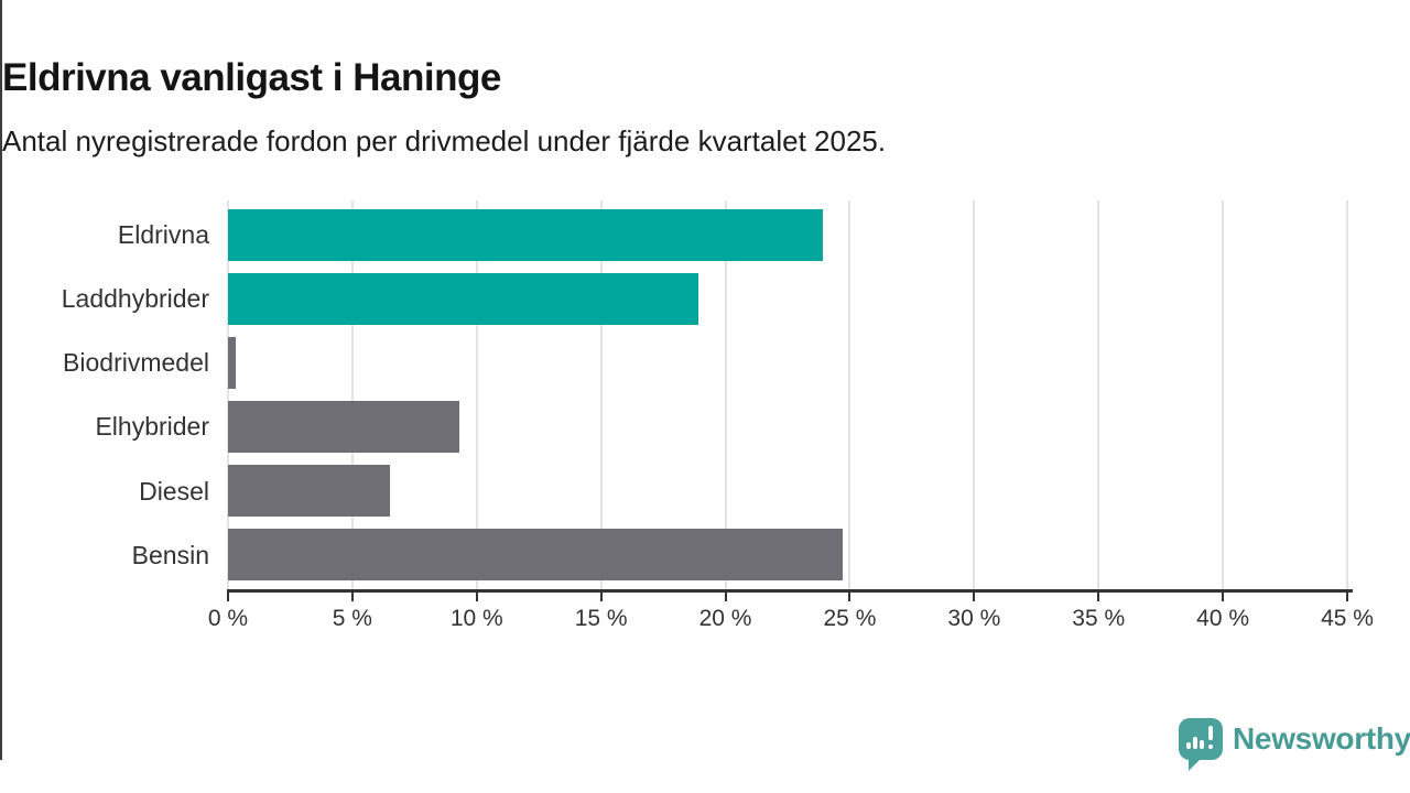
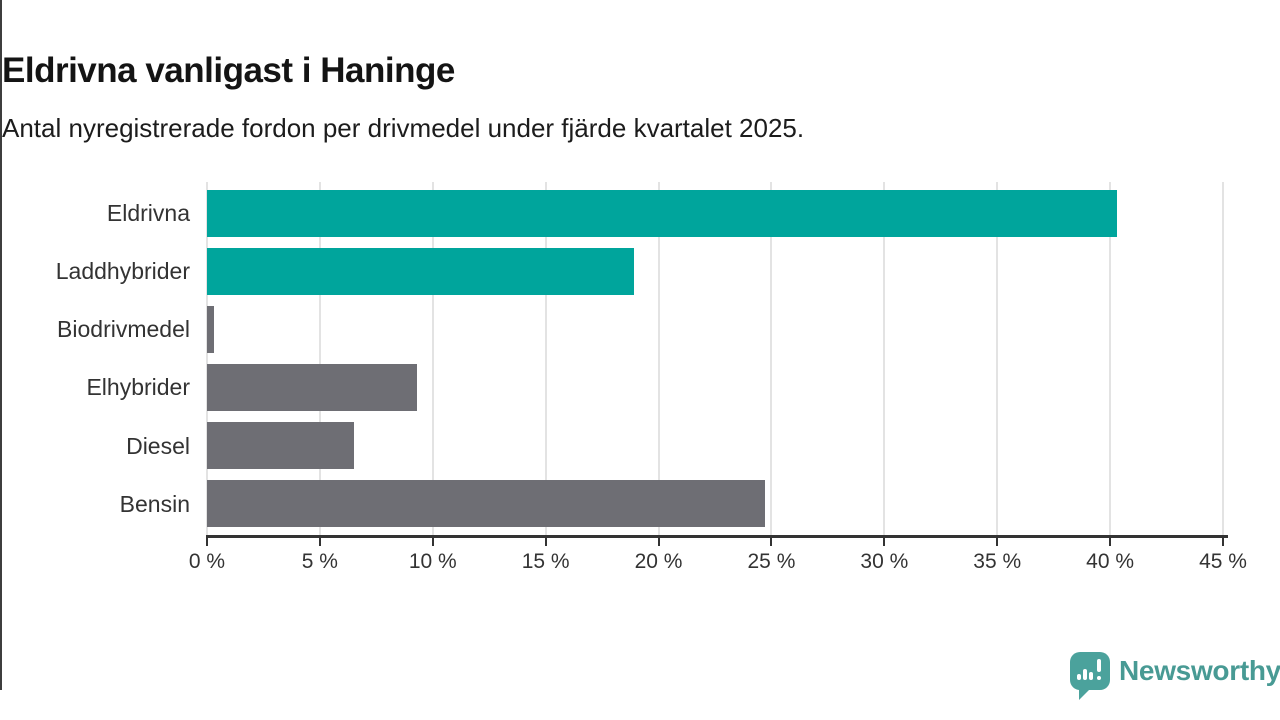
Eldrivna: 23.9% -> 40.3%
